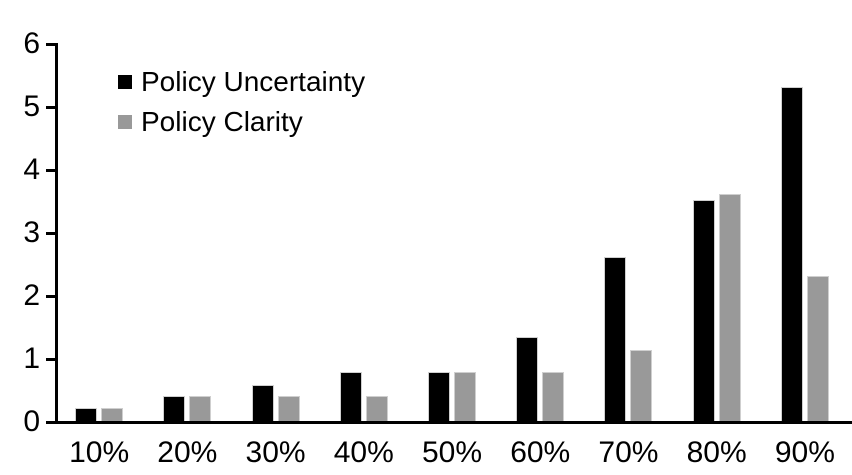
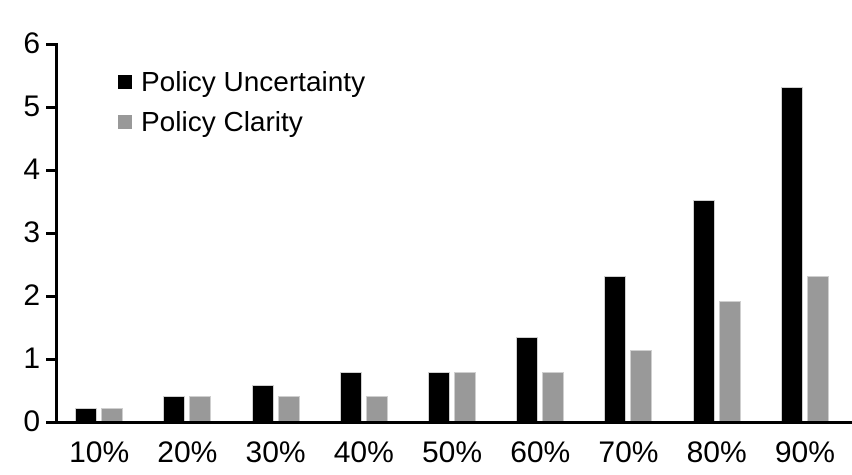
Policy Uncertainty/70%: 2.6 -> 2.3
Policy Clarity/80%: 3.6 -> 1.9
